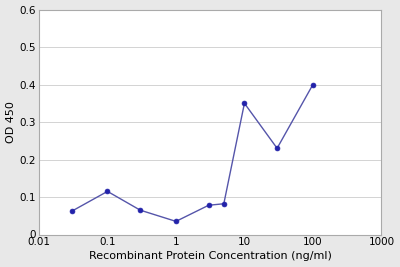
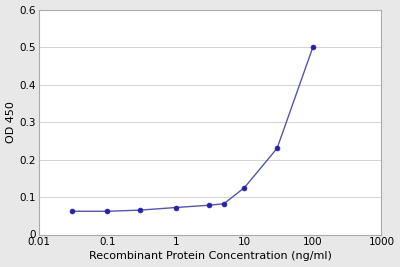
0.1: 0.115 -> 0.062
1: 0.035 -> 0.072
10: 0.350 -> 0.125
100: 0.400 -> 0.500
